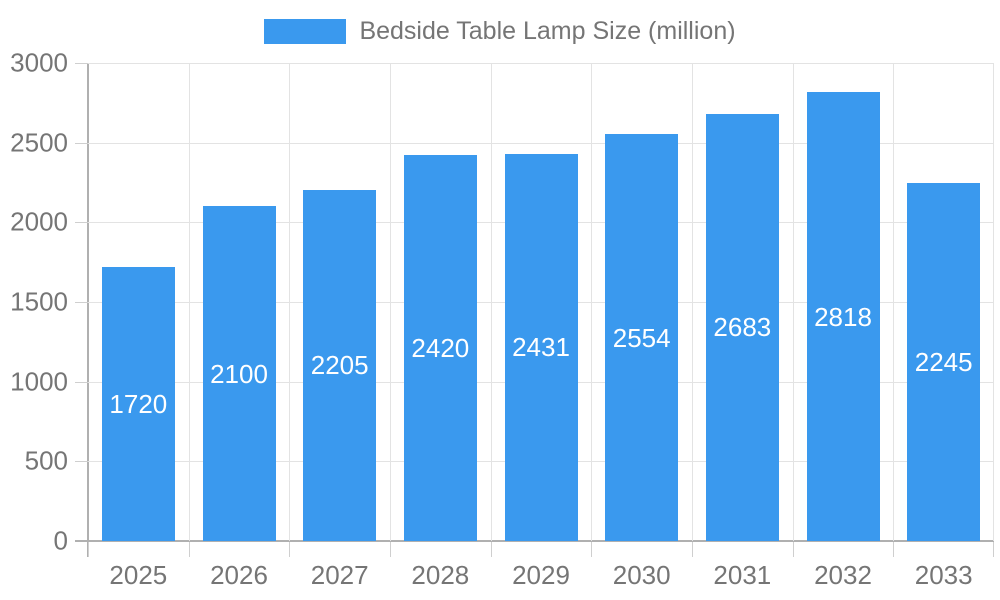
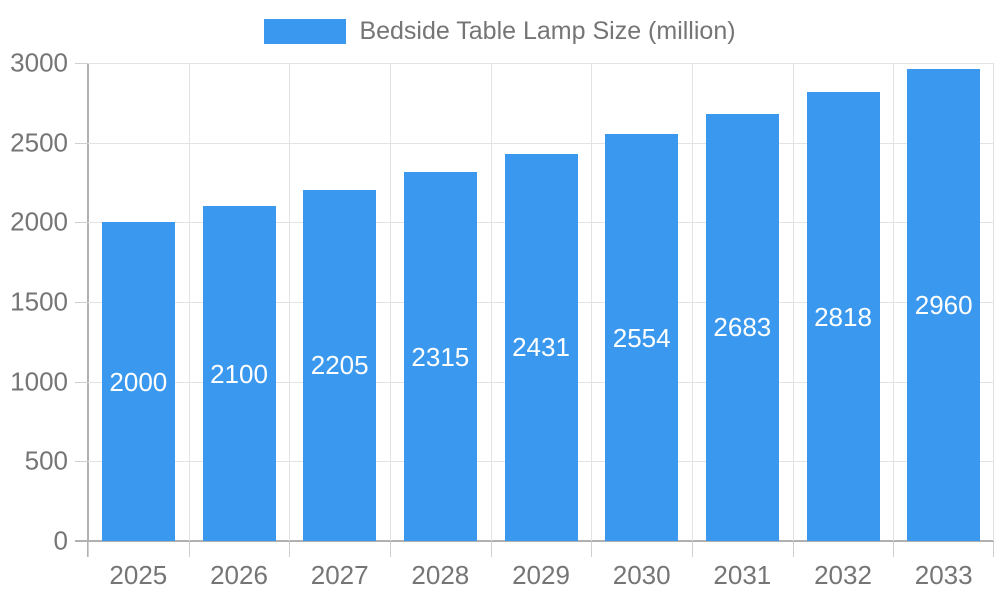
2025: 1720 -> 2000
2028: 2420 -> 2315
2033: 2245 -> 2960
